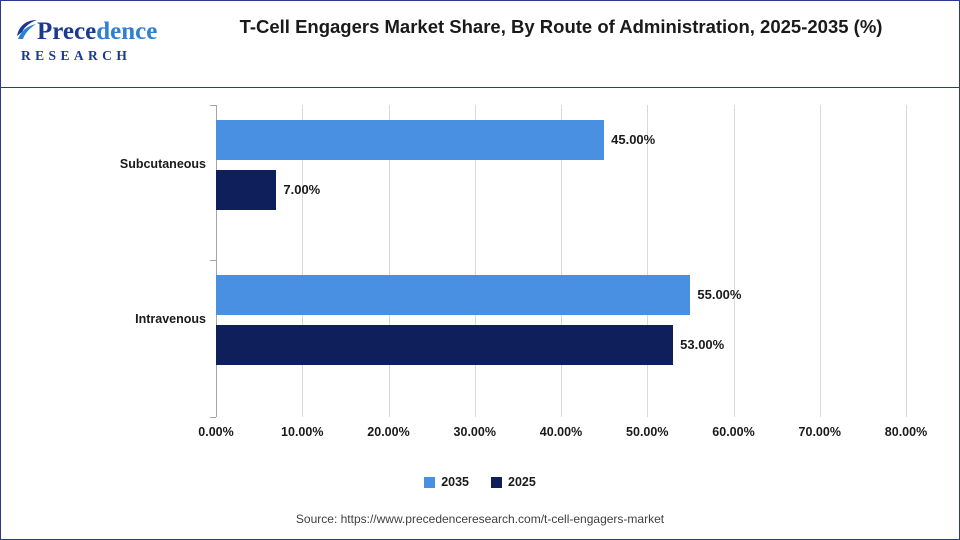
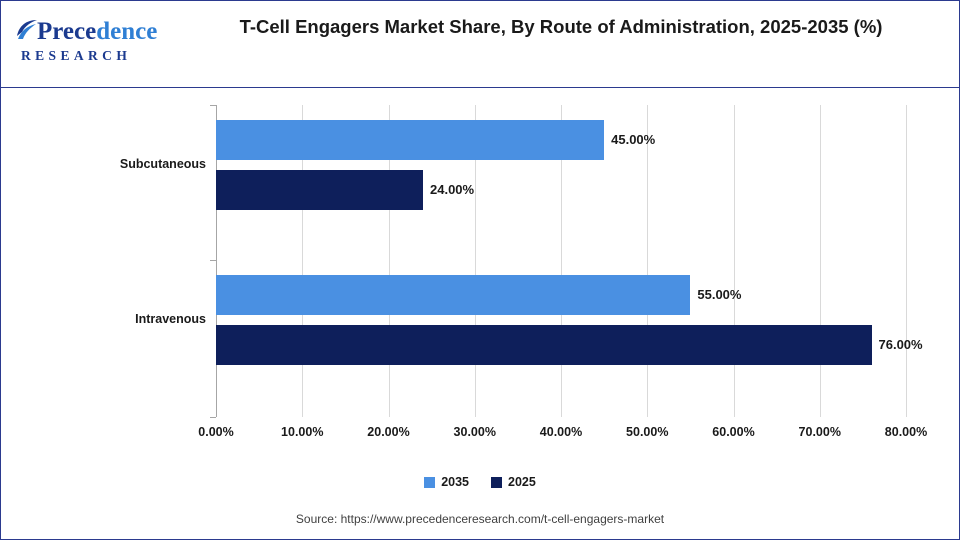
2025/Subcutaneous: 7.00% -> 24.00%
2025/Intravenous: 53.00% -> 76.00%
